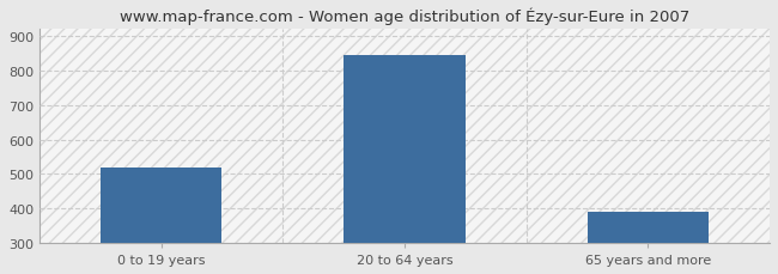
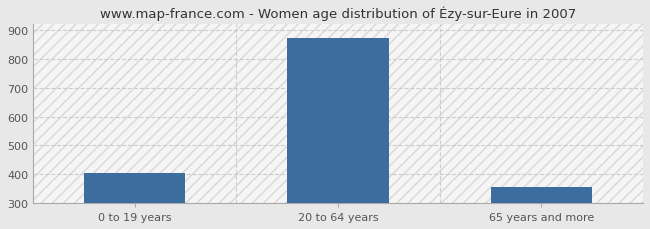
0 to 19 years: 520 -> 403
20 to 64 years: 845 -> 874
65 years and more: 390 -> 357
